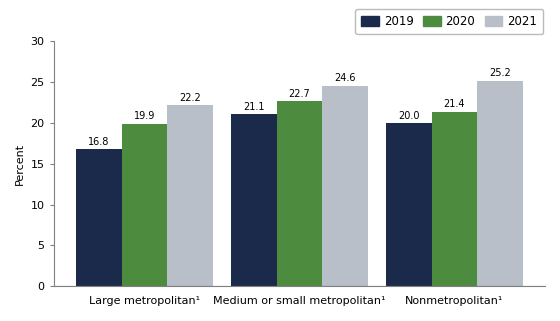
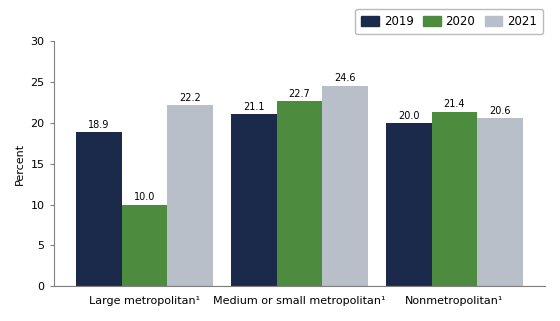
2019/Large metropolitan¹: 16.8 -> 18.9
2020/Large metropolitan¹: 19.9 -> 10.0
2021/Nonmetropolitan¹: 25.2 -> 20.6
